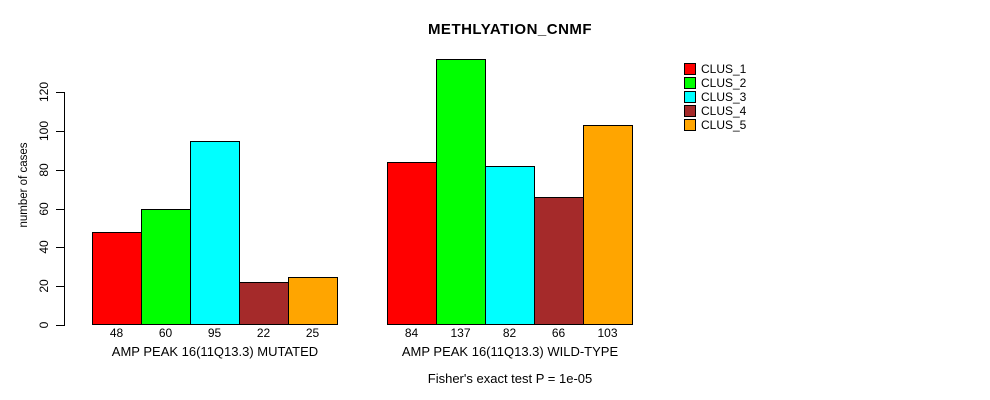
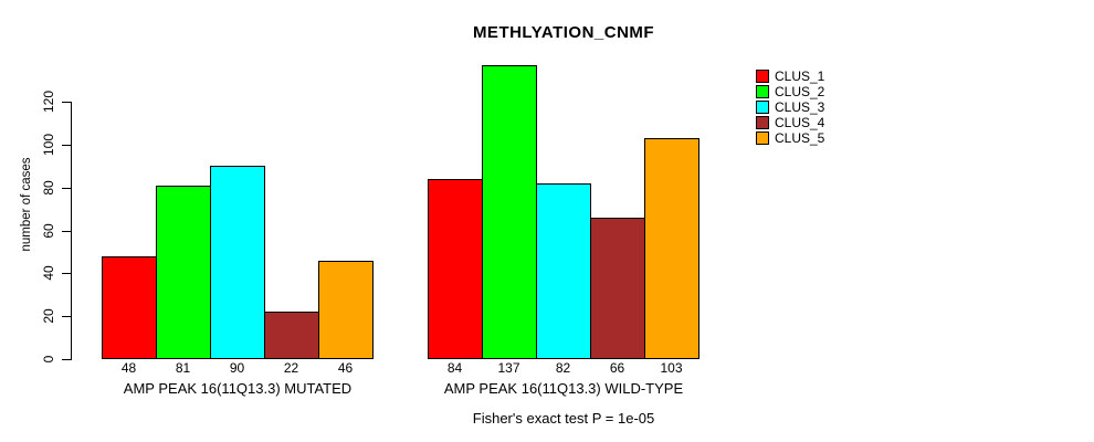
CLUS_2/AMP PEAK 16(11Q13.3) MUTATED: 60 -> 81
CLUS_3/AMP PEAK 16(11Q13.3) MUTATED: 95 -> 90
CLUS_5/AMP PEAK 16(11Q13.3) MUTATED: 25 -> 46
